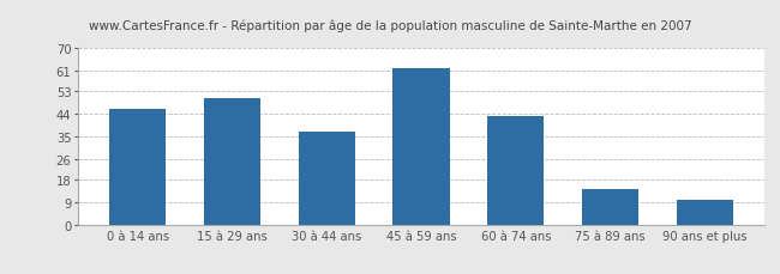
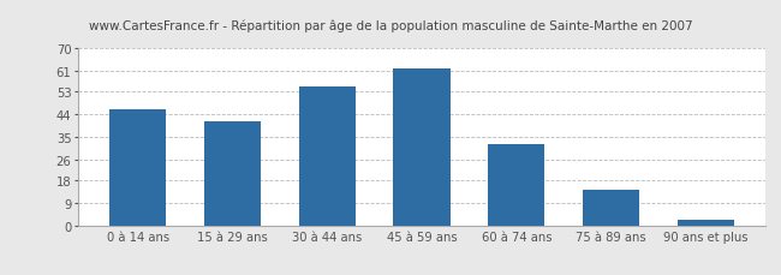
15 à 29 ans: 50 -> 41
30 à 44 ans: 37 -> 55
60 à 74 ans: 43 -> 32
90 ans et plus: 10 -> 2
